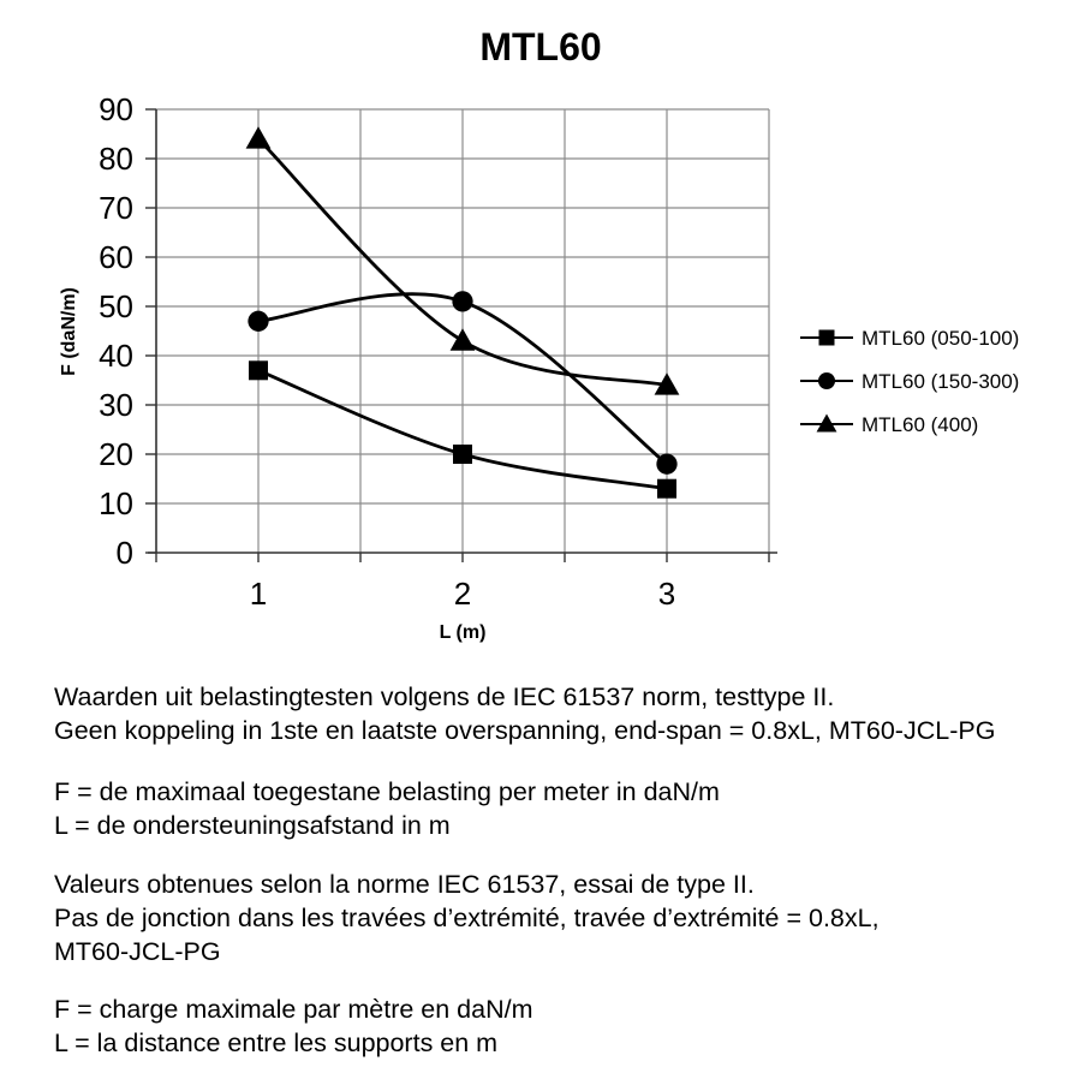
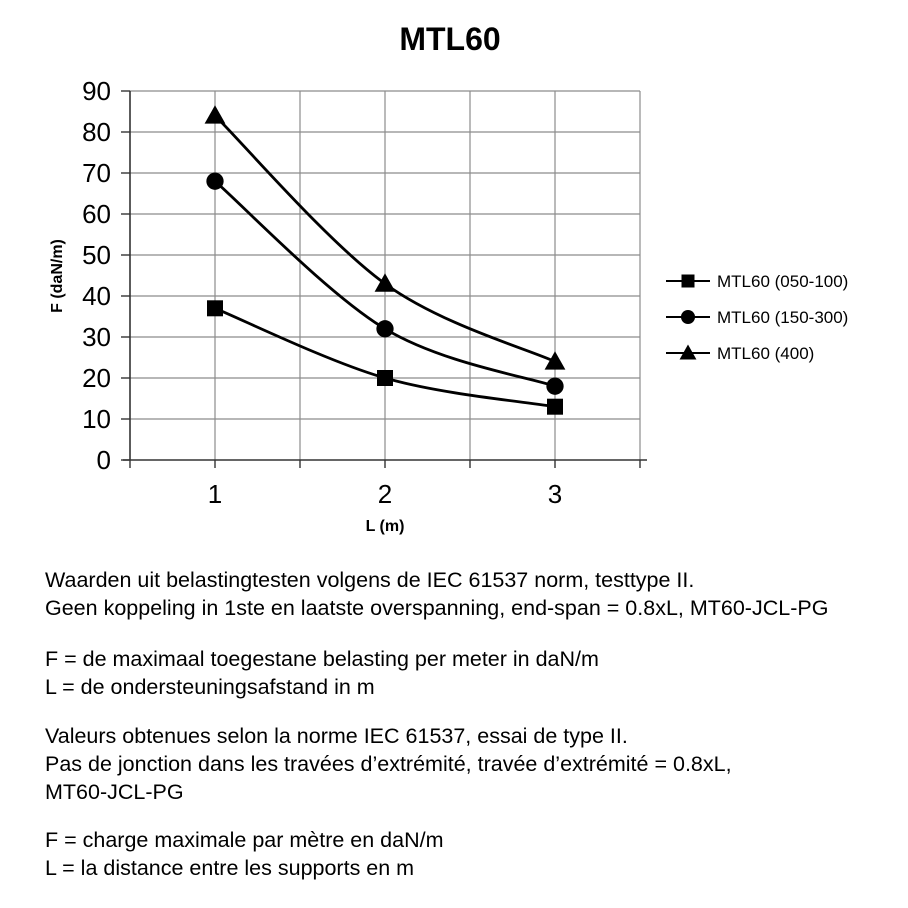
MTL60 (150-300)/1: 47 -> 68
MTL60 (150-300)/2: 51 -> 32
MTL60 (400)/3: 34 -> 24
